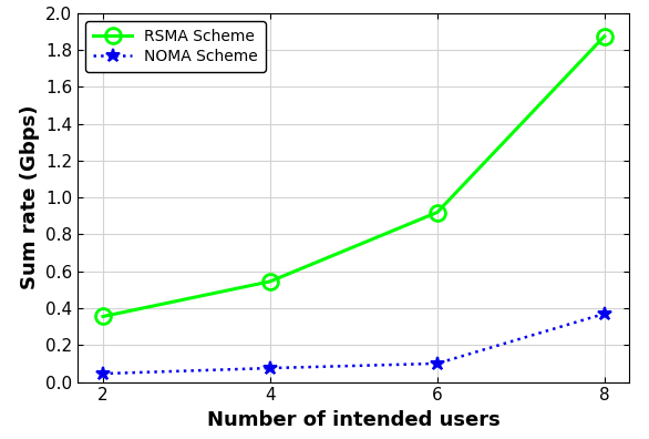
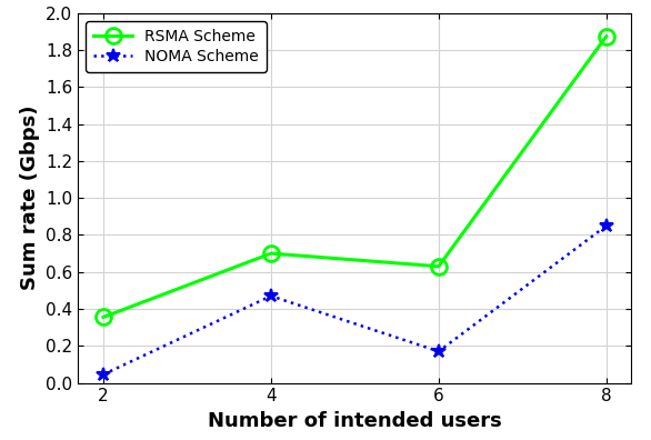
RSMA Scheme/4: 0.55 -> 0.70
NOMA Scheme/4: 0.07 -> 0.47
RSMA Scheme/6: 0.92 -> 0.63
NOMA Scheme/6: 0.10 -> 0.17
NOMA Scheme/8: 0.37 -> 0.85
